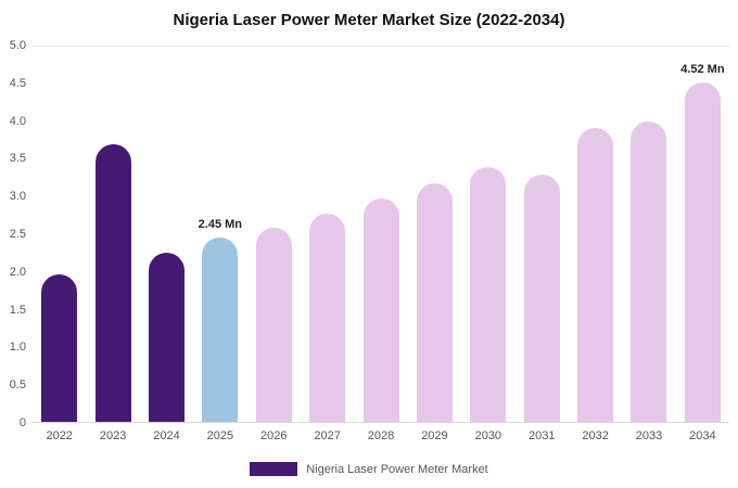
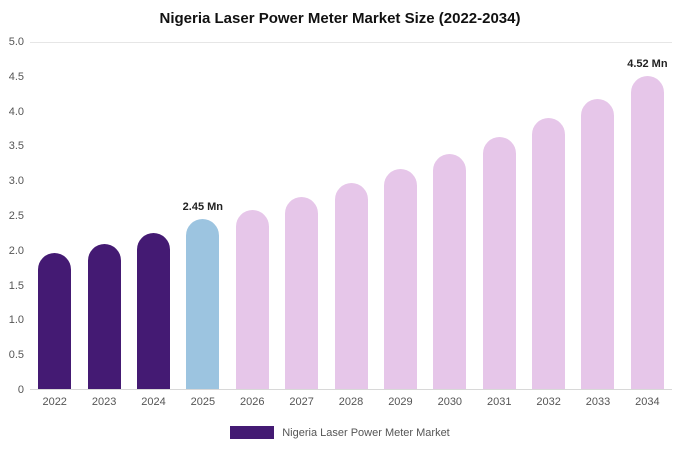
2023: 3.7 -> 2.1
2031: 3.3 -> 3.6
2033: 4.0 -> 4.2
